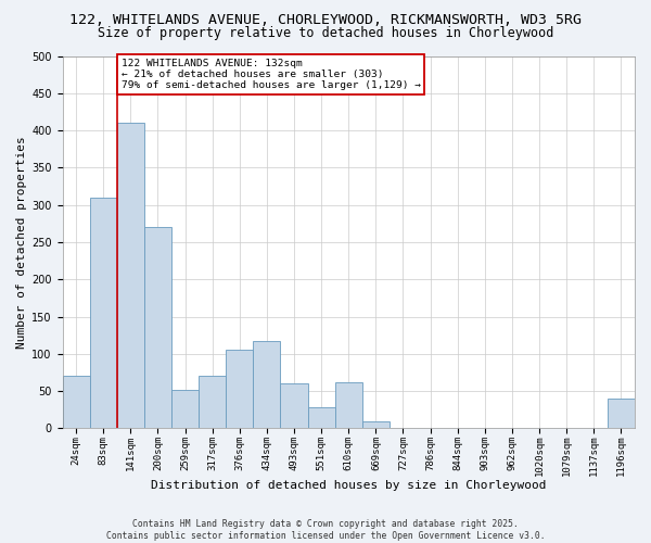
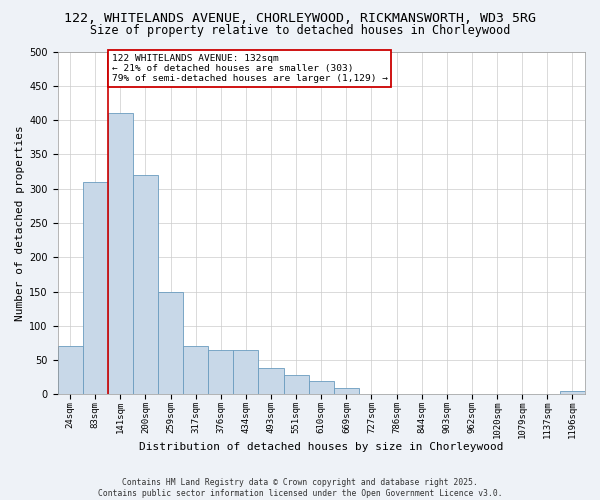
200sqm: 270 -> 320
259sqm: 52 -> 150
376sqm: 106 -> 65
434sqm: 118 -> 65
493sqm: 60 -> 38
610sqm: 62 -> 20
1196sqm: 40 -> 5
